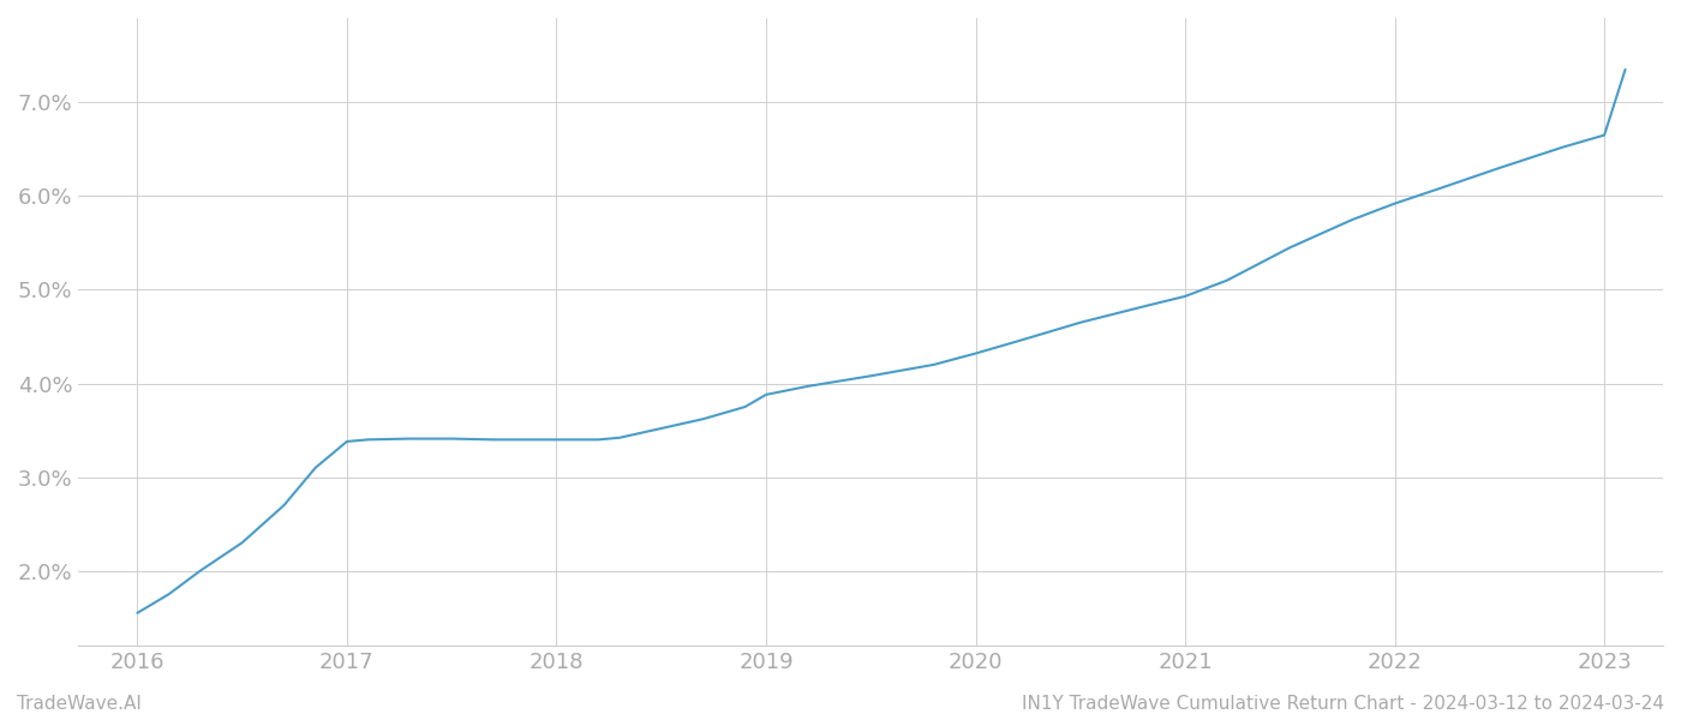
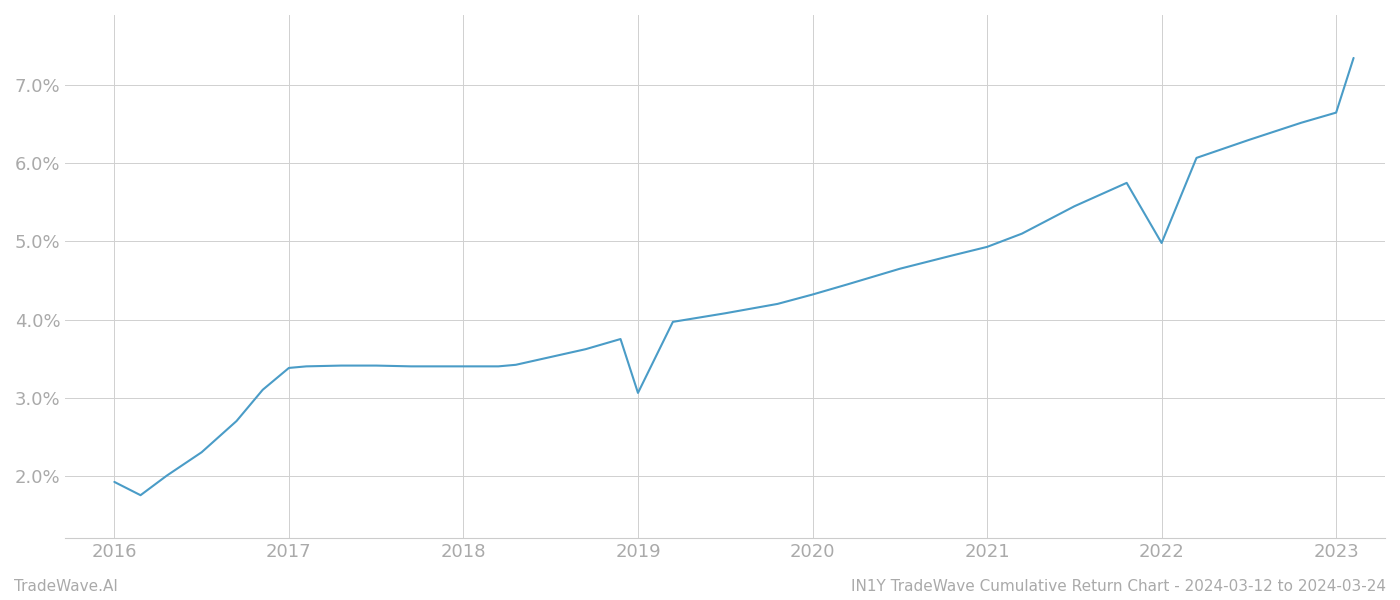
2016: 1.55% -> 1.92%
2019: 3.88% -> 3.06%
2022: 5.92% -> 4.98%
